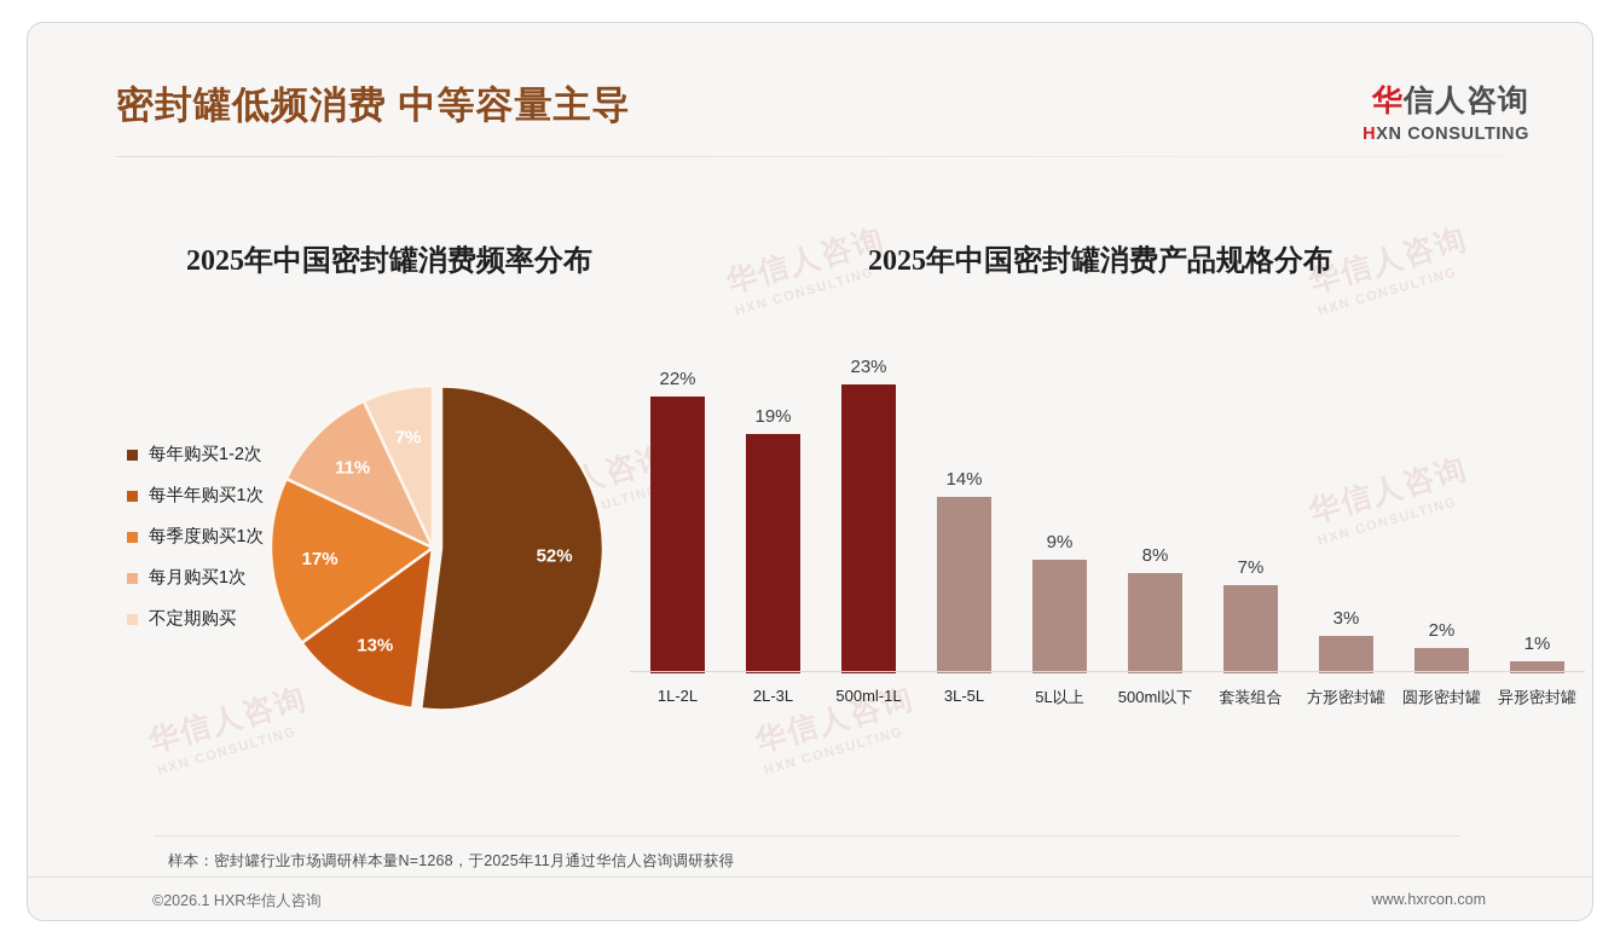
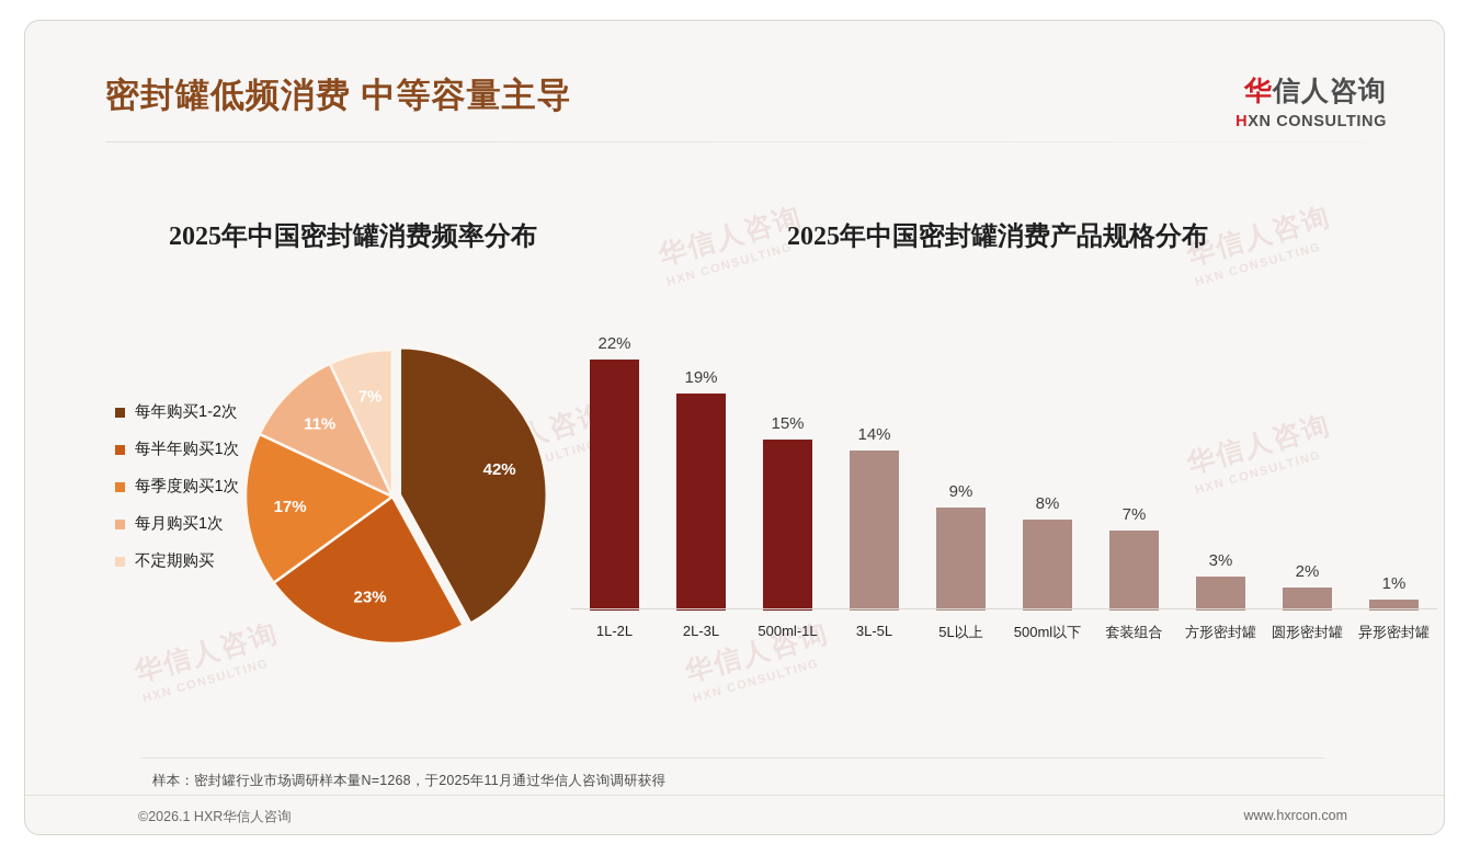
2025年中国密封罐消费频率分布/每年购买1-2次: 52% -> 42%
2025年中国密封罐消费频率分布/每半年购买1次: 13% -> 23%
2025年中国密封罐消费产品规格分布/500ml-1L: 23% -> 15%
